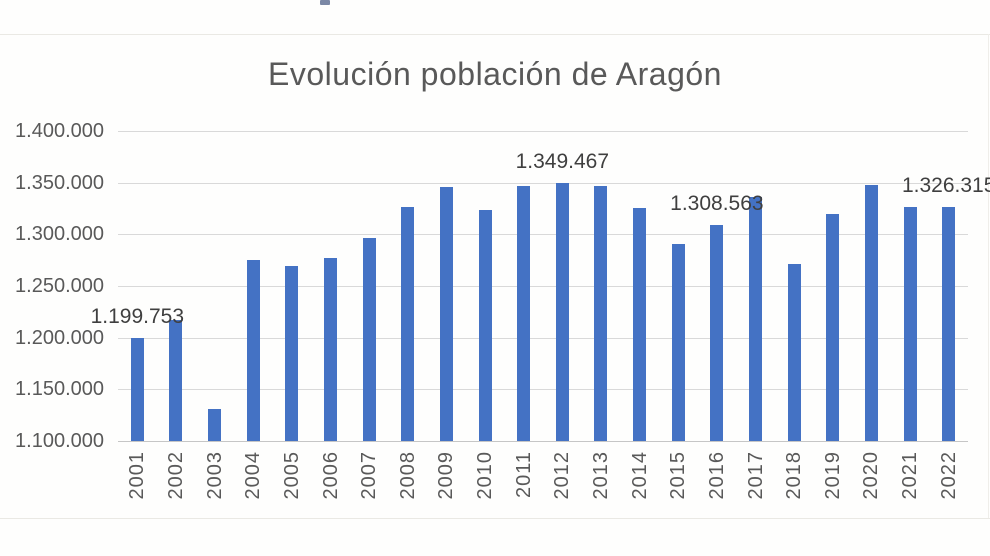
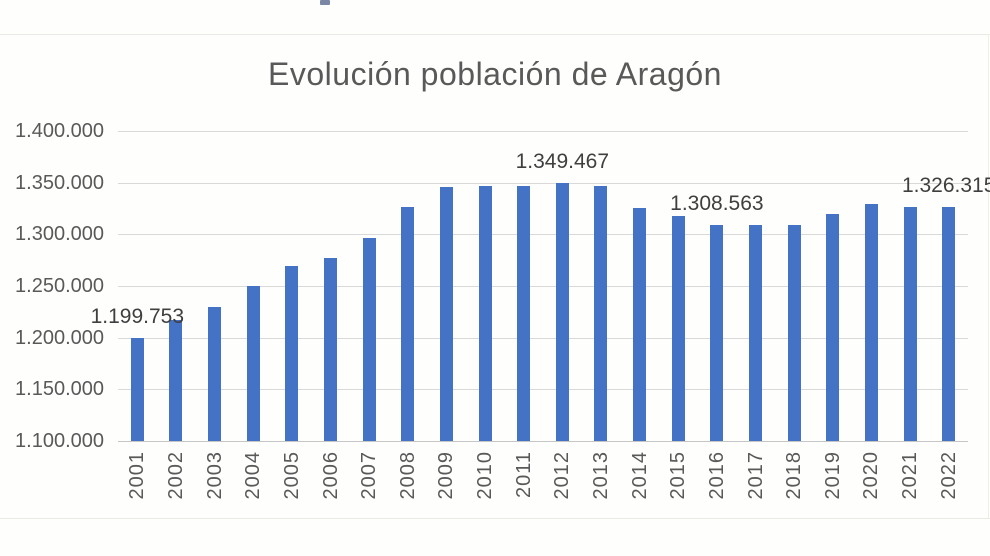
2003: 1131000 -> 1230000
2004: 1275000 -> 1250000
2010: 1324000 -> 1347000
2015: 1291000 -> 1318000
2017: 1336000 -> 1309000
2018: 1271000 -> 1309000
2020: 1348000 -> 1329000
